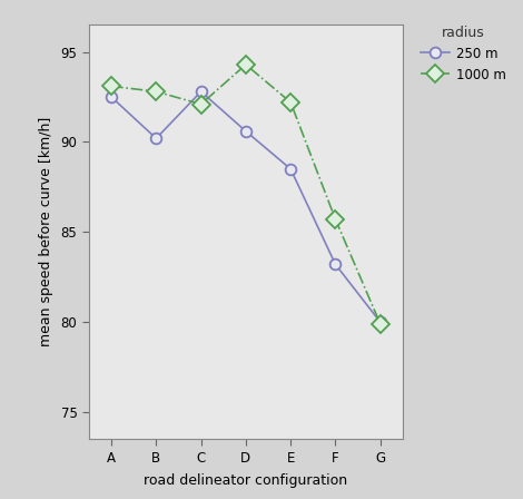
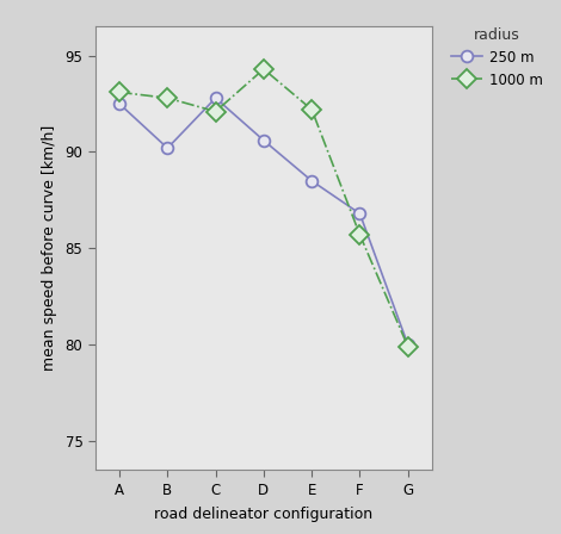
250 m/F: 83.2 -> 86.8
